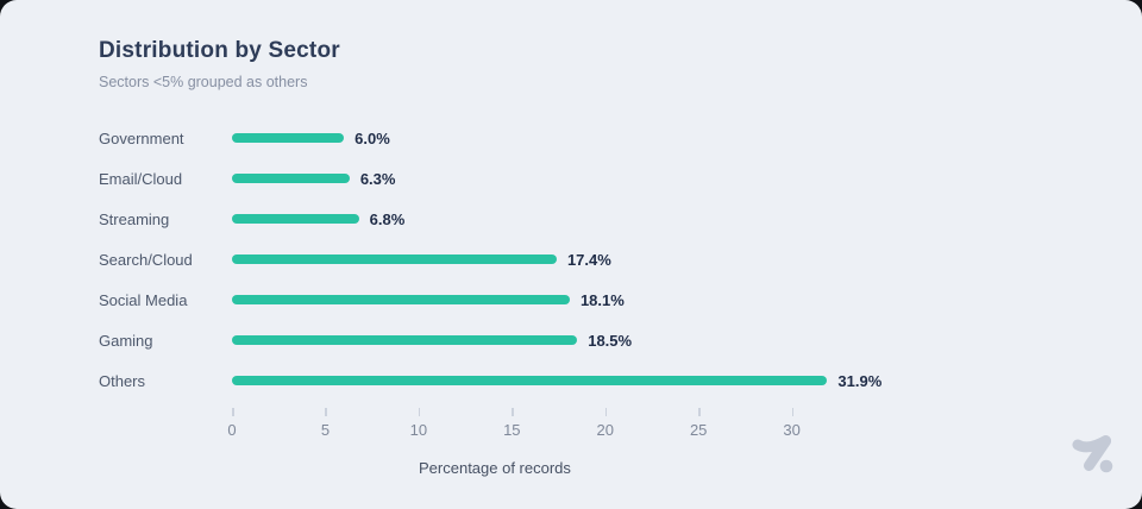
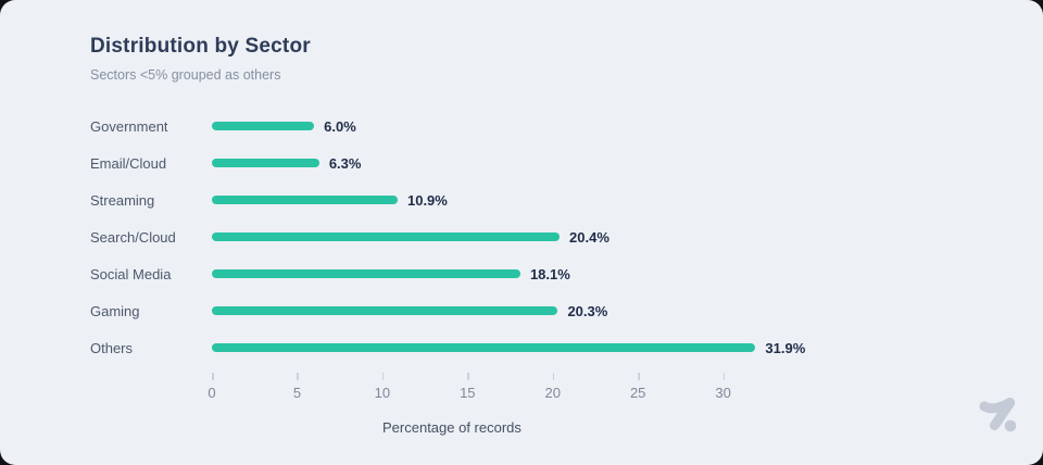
Streaming: 6.8% -> 10.9%
Search/Cloud: 17.4% -> 20.4%
Gaming: 18.5% -> 20.3%
